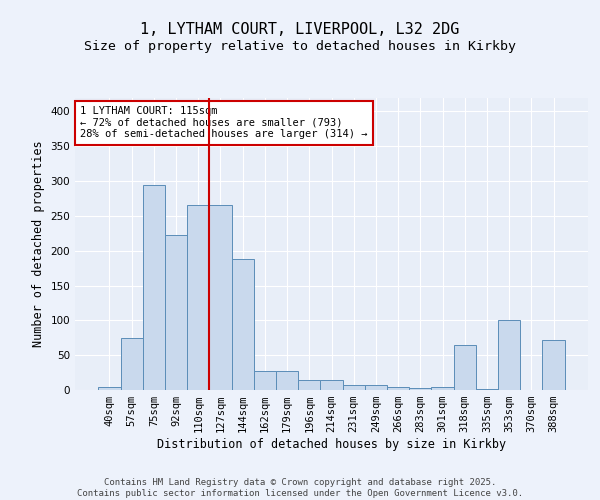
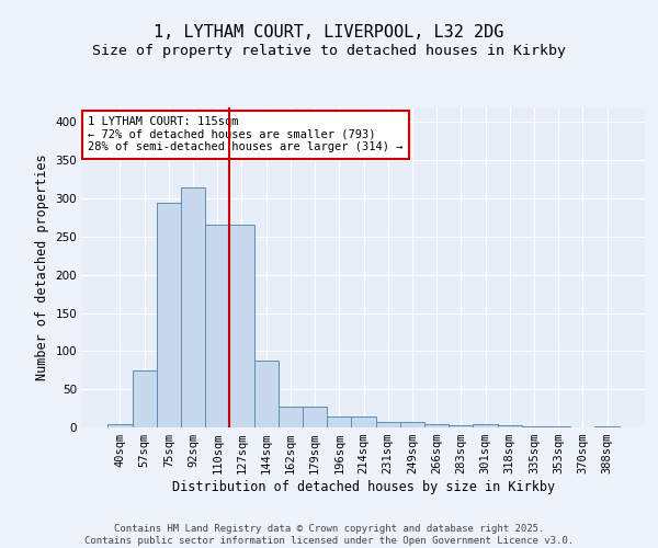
92sqm: 222 -> 315
144sqm: 188 -> 88
318sqm: 64 -> 3
353sqm: 100 -> 2
388sqm: 72 -> 2
